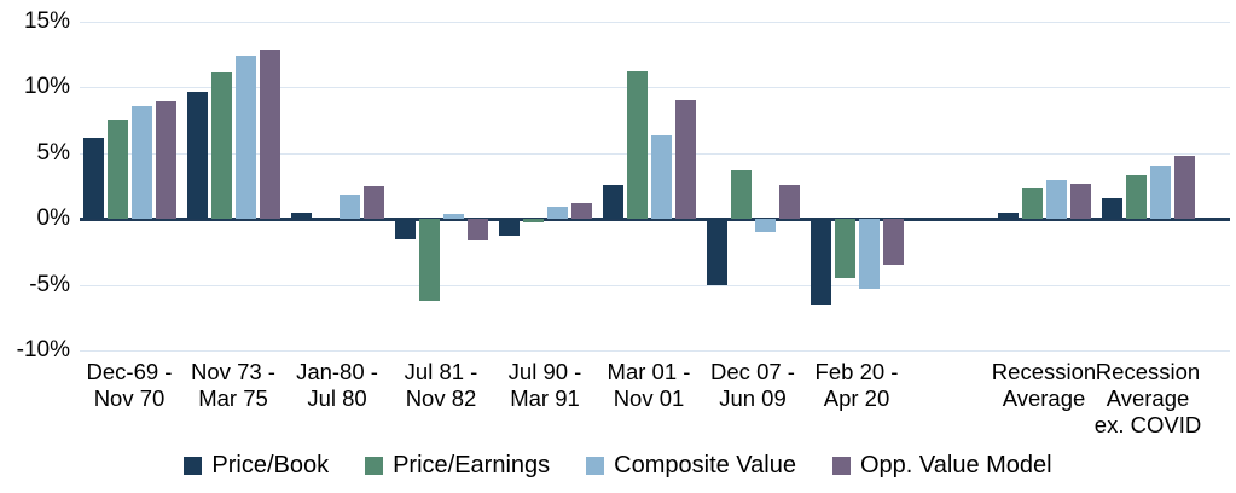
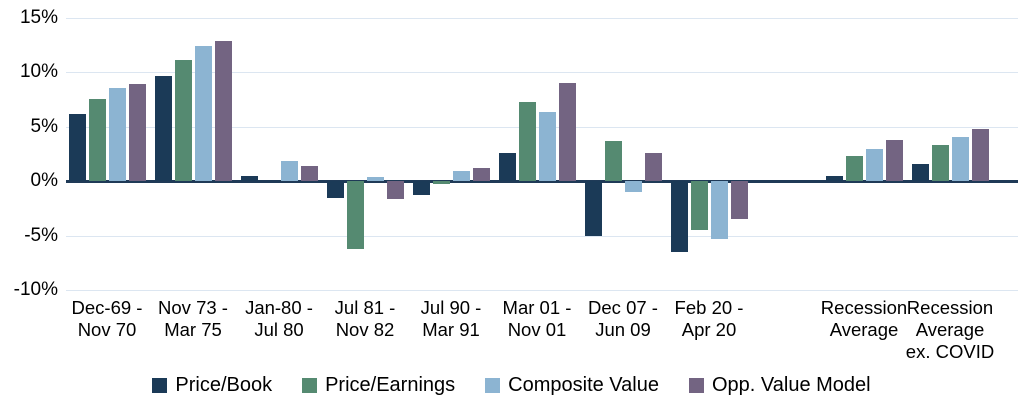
Opp. Value Model/Jan-80 - Jul 80: 2.5% -> 1.4%
Price/Earnings/Mar 01 - Nov 01: 11.2% -> 7.3%
Opp. Value Model/Recession Average: 2.7% -> 3.8%
